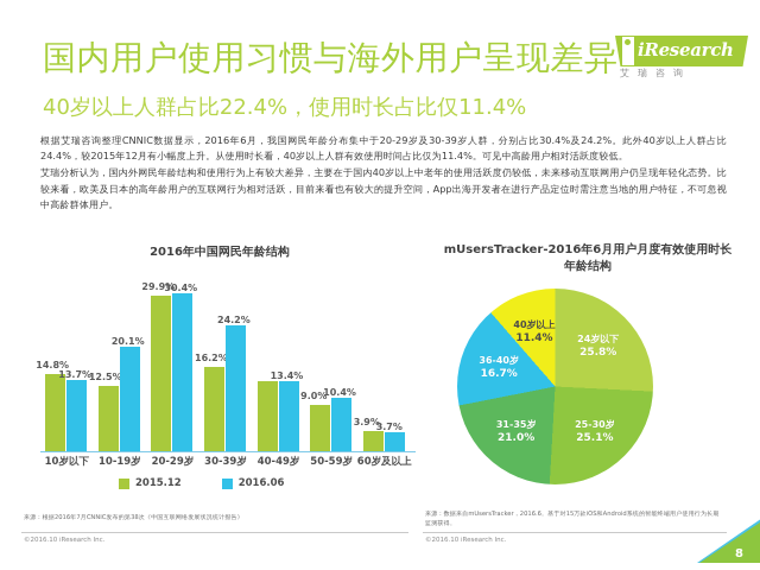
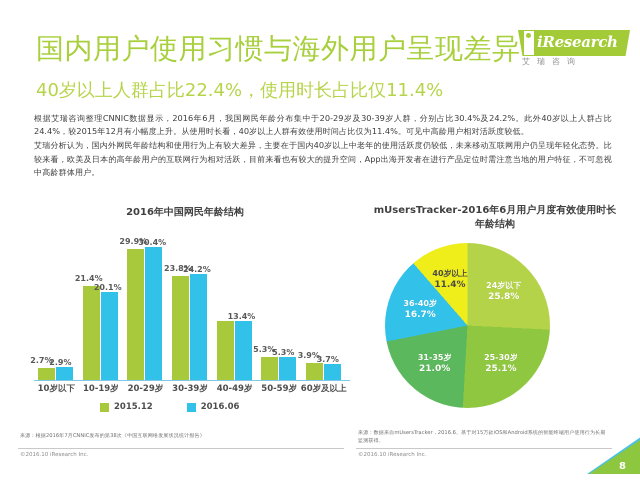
2016年中国网民年龄结构/2015.12/10岁以下: 14.8% -> 2.7%
2016年中国网民年龄结构/2016.06/10岁以下: 13.7% -> 2.9%
2016年中国网民年龄结构/2015.12/10-19岁: 12.5% -> 21.4%
2016年中国网民年龄结构/2015.12/30-39岁: 16.2% -> 23.8%
2016年中国网民年龄结构/2015.12/50-59岁: 9.0% -> 5.3%
2016年中国网民年龄结构/2016.06/50-59岁: 10.4% -> 5.3%
